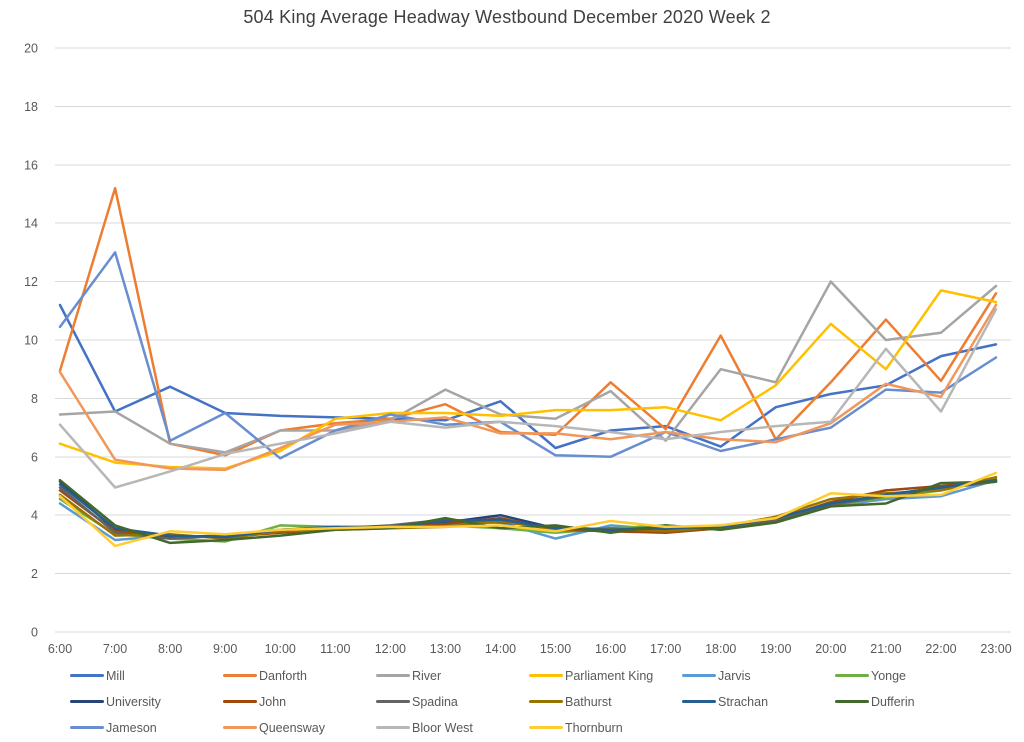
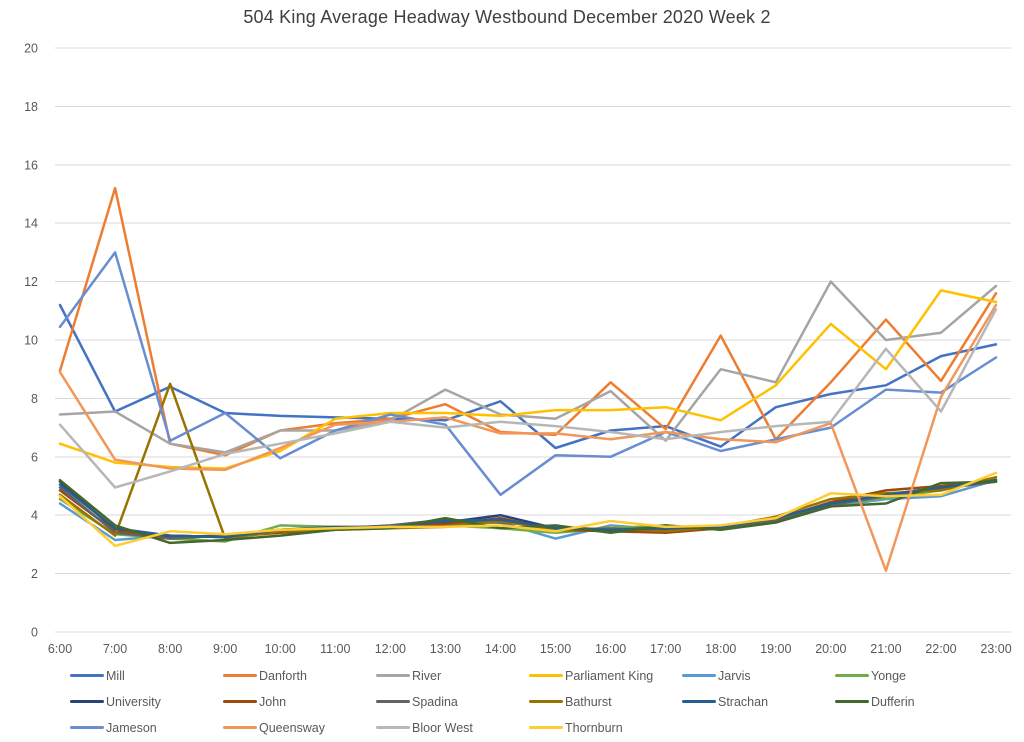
Bathurst/8:00: 3.4 -> 8.5
Jameson/14:00: 7.2 -> 4.7
Queensway/21:00: 8.5 -> 2.1
